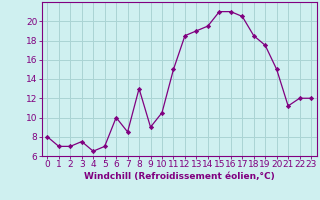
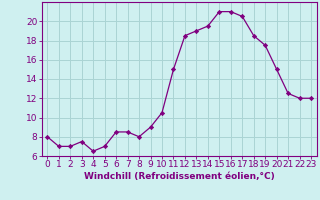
6: 10.0 -> 8.5
8: 13.0 -> 8.0
21: 11.2 -> 12.5
